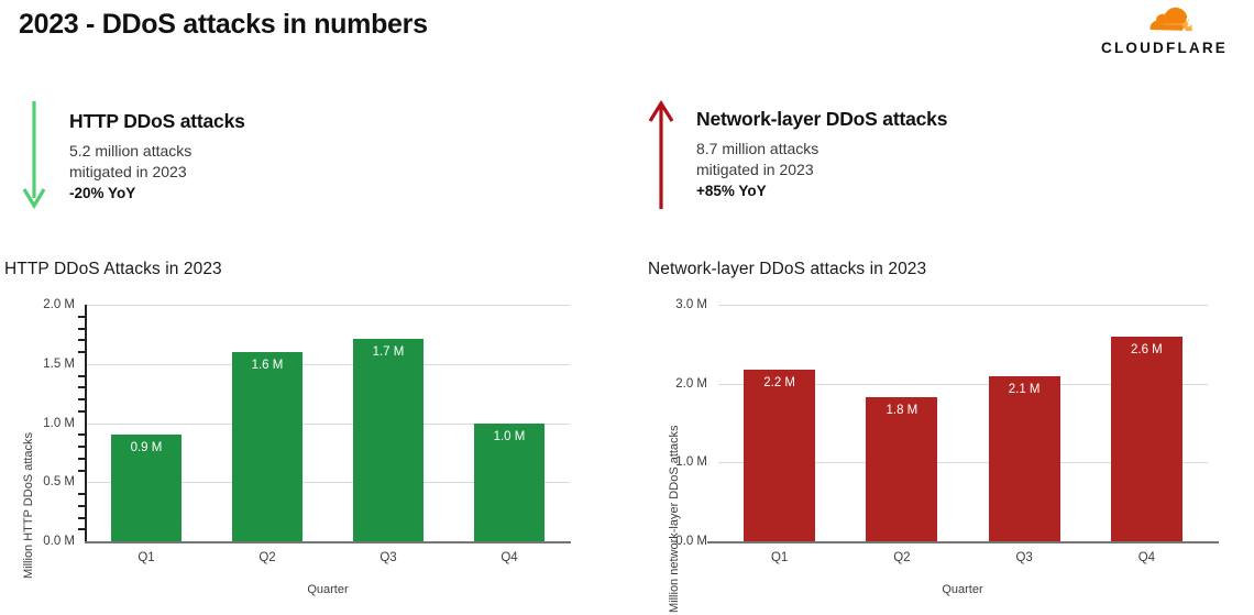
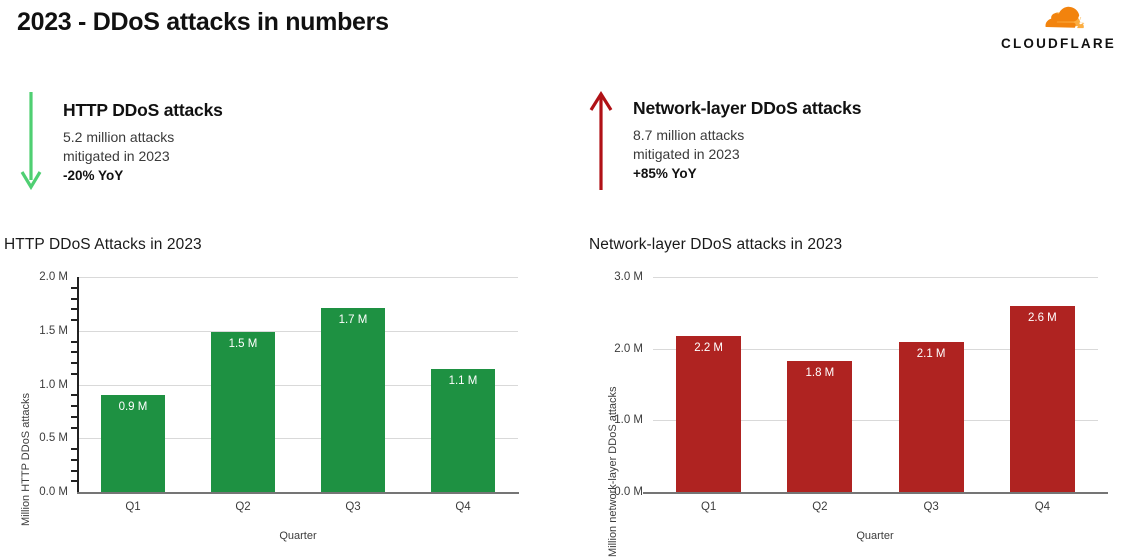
HTTP DDoS Attacks in 2023/Q2: 1.6 -> 1.5
HTTP DDoS Attacks in 2023/Q4: 1.0 -> 1.1
